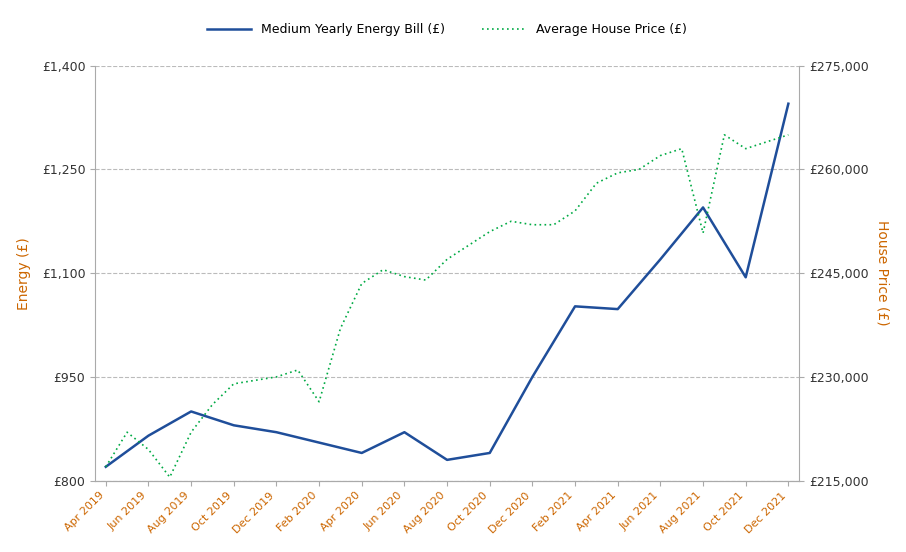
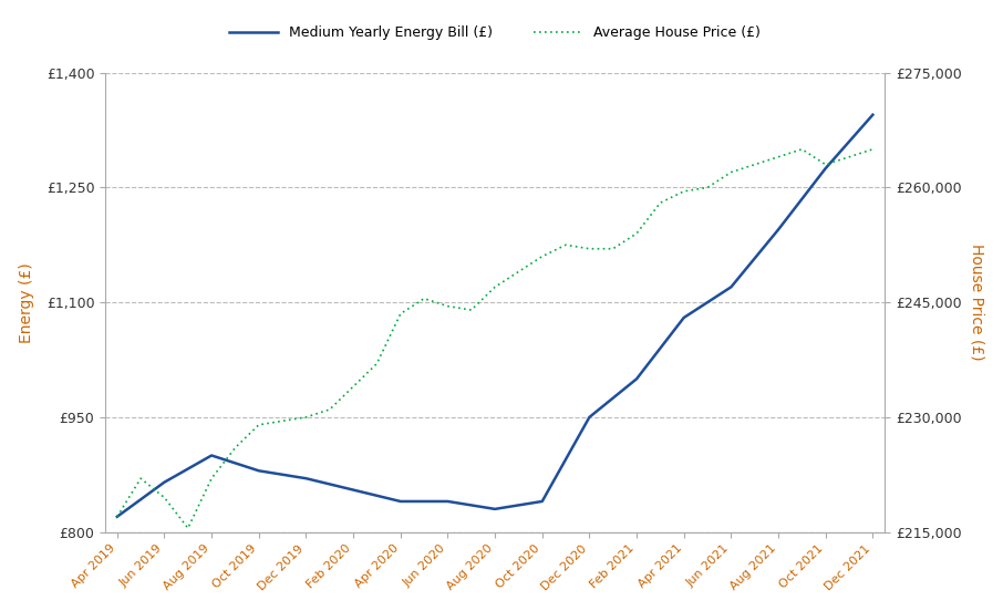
Average House Price (£)/Feb 2020: £226,400 -> £234,000
Medium Yearly Energy Bill (£)/Jun 2020: £870 -> £840
Medium Yearly Energy Bill (£)/Feb 2021: £1,052 -> £1,000
Medium Yearly Energy Bill (£)/Apr 2021: £1,048 -> £1,080
Average House Price (£)/Aug 2021: £250,800 -> £264,000
Medium Yearly Energy Bill (£)/Oct 2021: £1,094 -> £1,275
